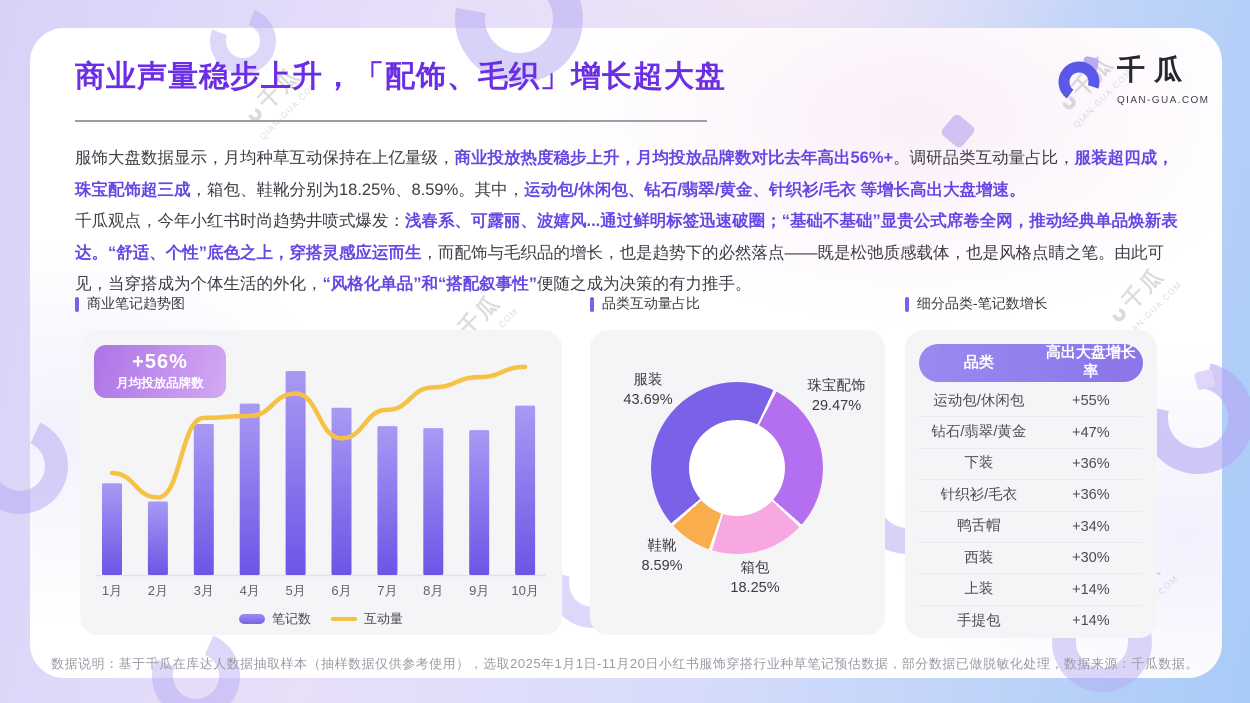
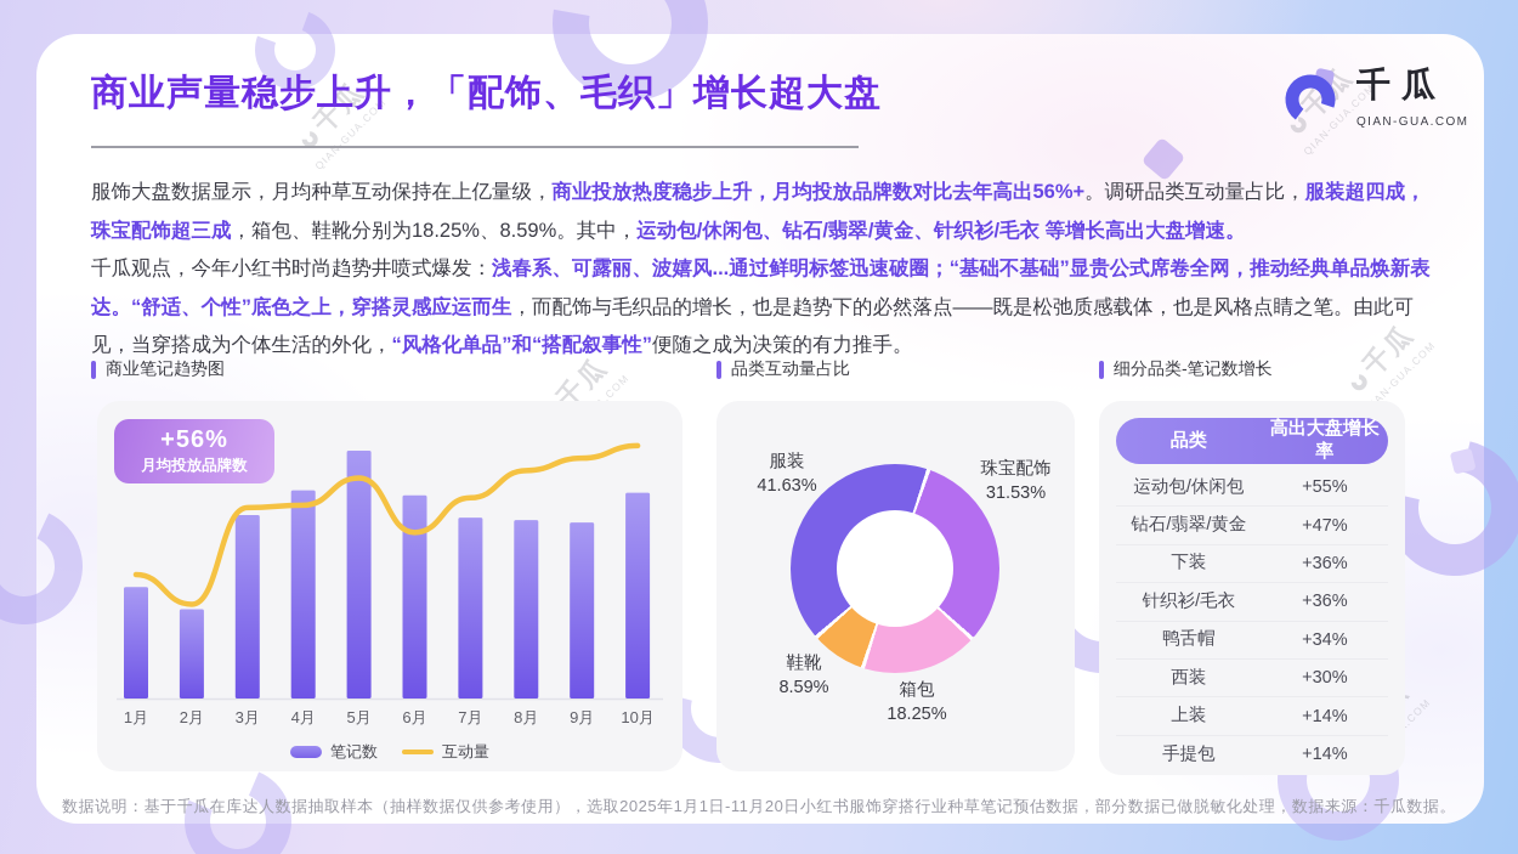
品类互动量占比/服装: 43.69% -> 41.63%
品类互动量占比/珠宝配饰: 29.47% -> 31.53%
